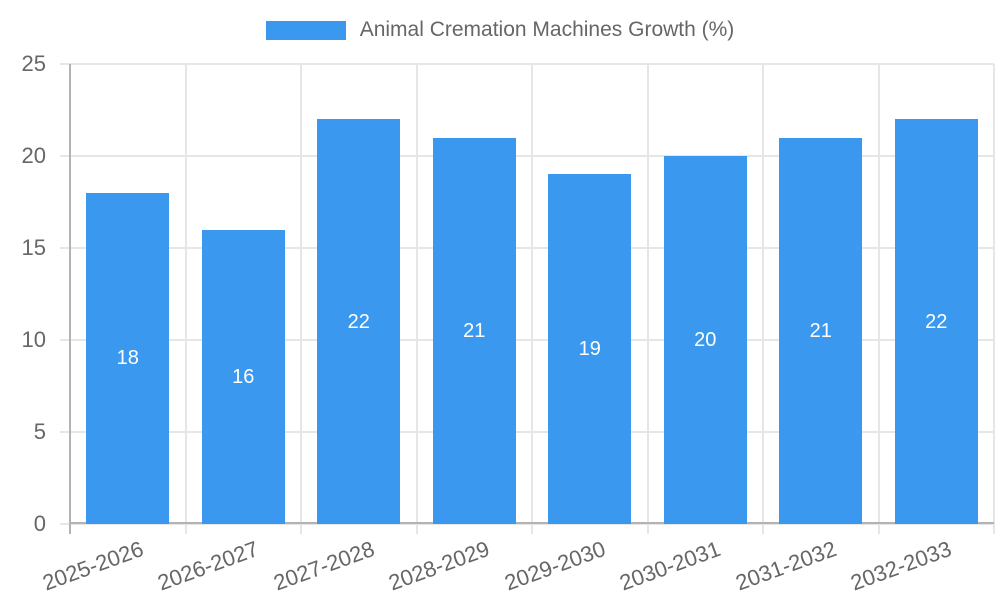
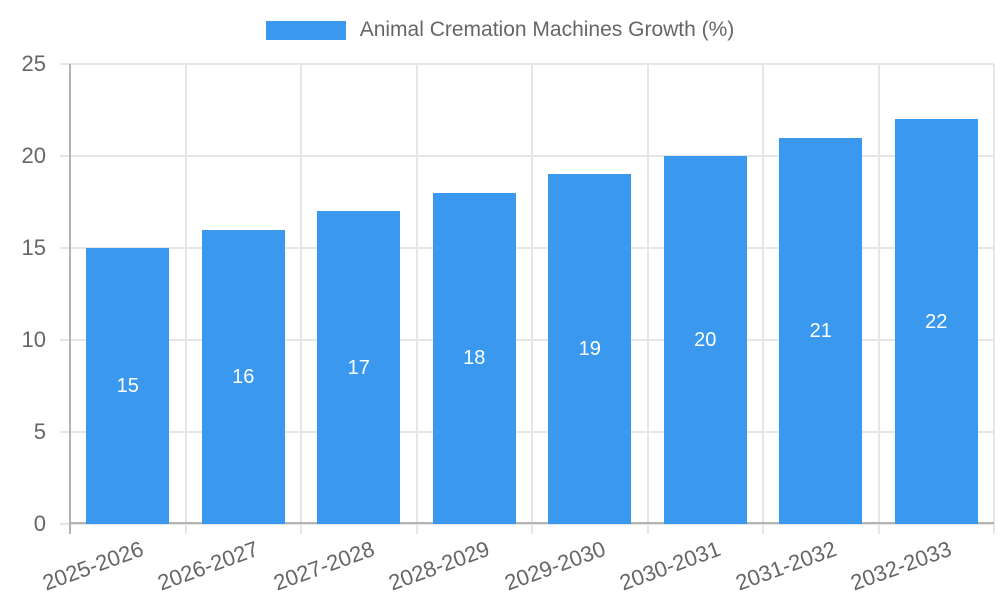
2025-2026: 18 -> 15
2027-2028: 22 -> 17
2028-2029: 21 -> 18
